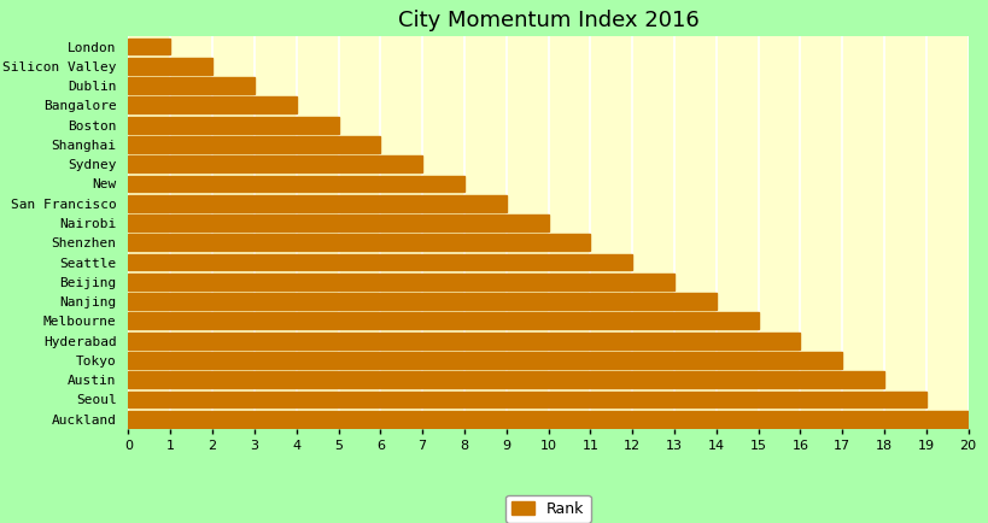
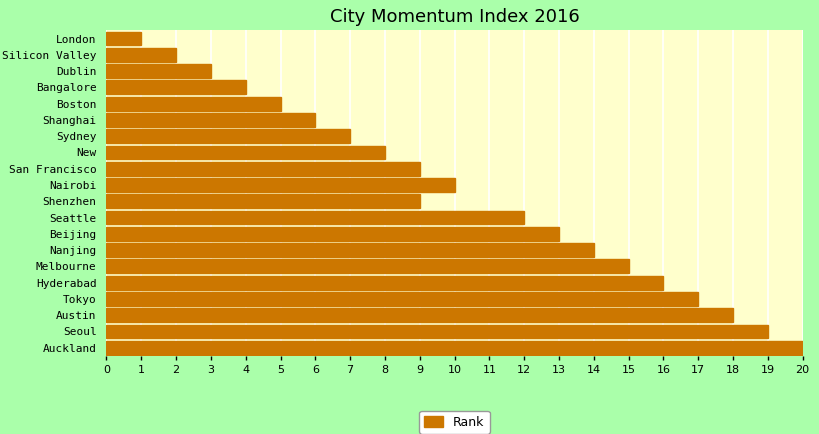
Shenzhen: 11 -> 9
